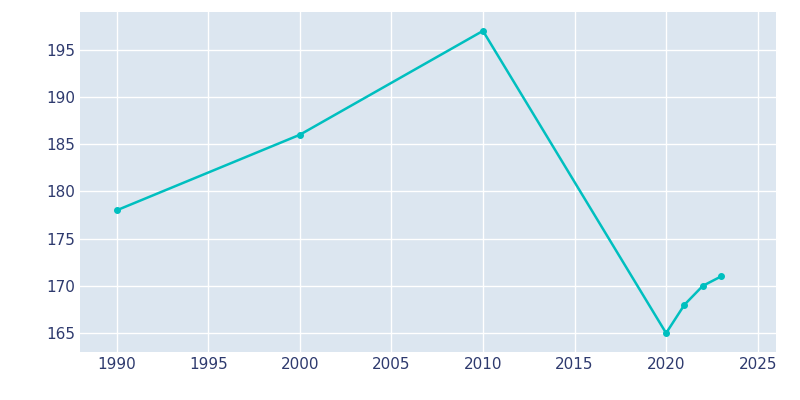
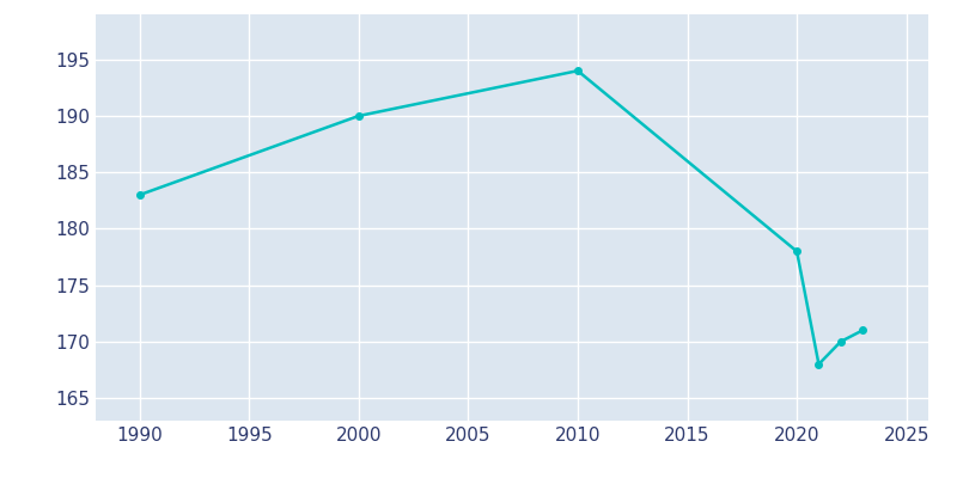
1990: 178 -> 183
2000: 186 -> 190
2010: 197 -> 194
2020: 165 -> 178
